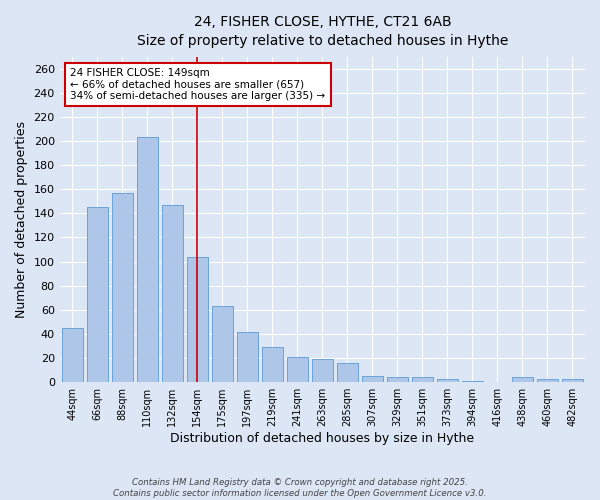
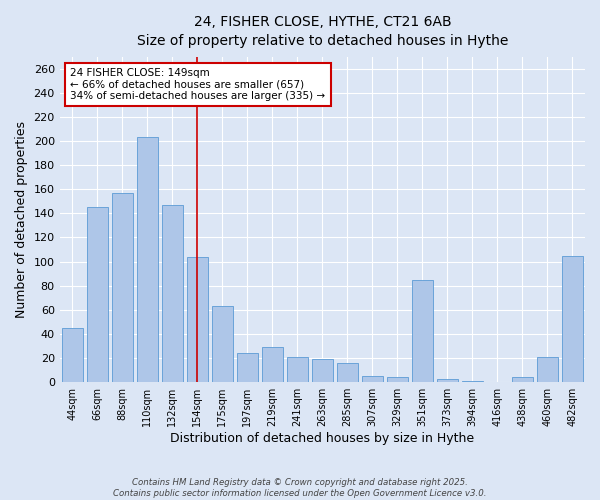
197sqm: 42 -> 24
351sqm: 4 -> 85
460sqm: 3 -> 21
482sqm: 3 -> 105
